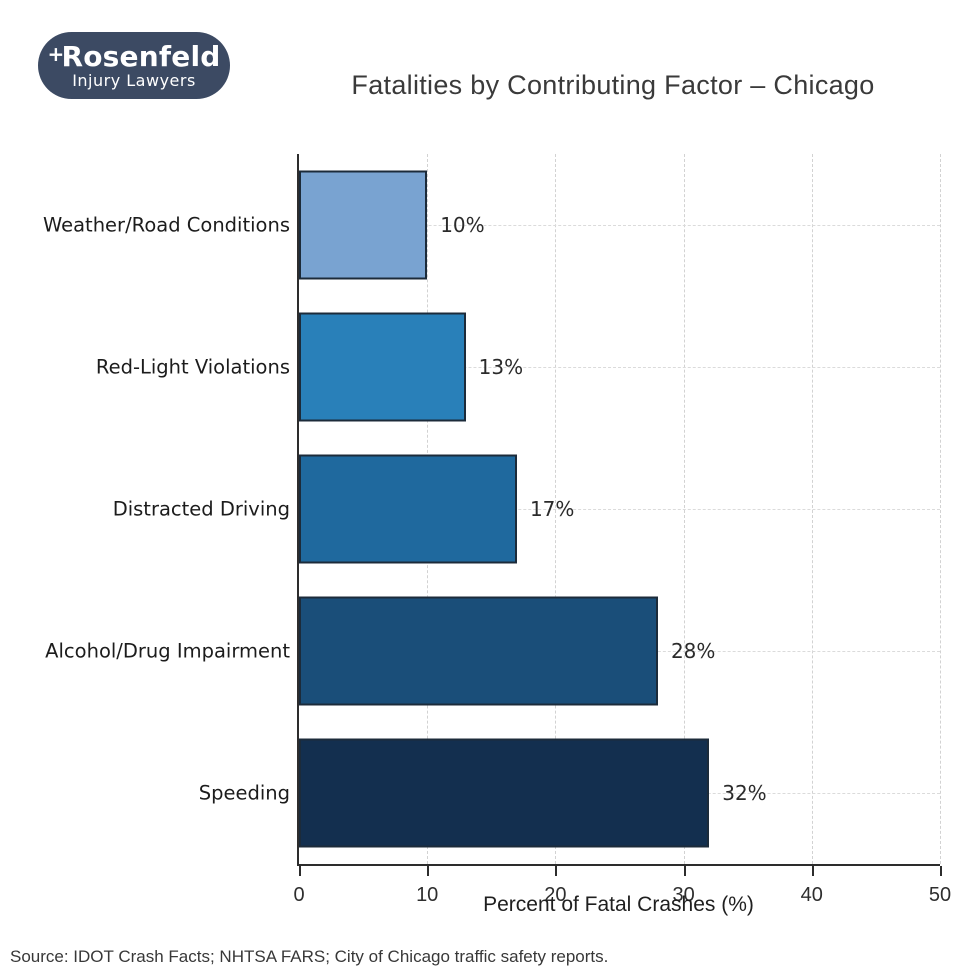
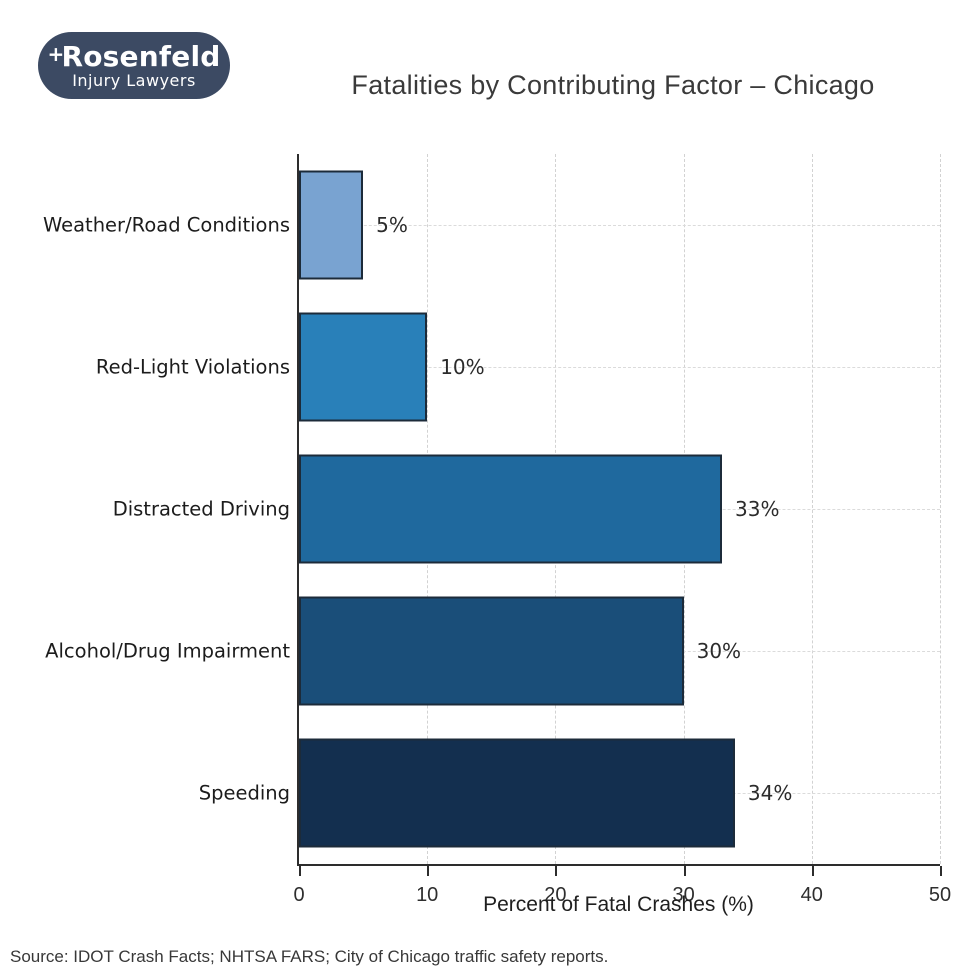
Weather/Road Conditions: 10% -> 5%
Red-Light Violations: 13% -> 10%
Distracted Driving: 17% -> 33%
Alcohol/Drug Impairment: 28% -> 30%
Speeding: 32% -> 34%
